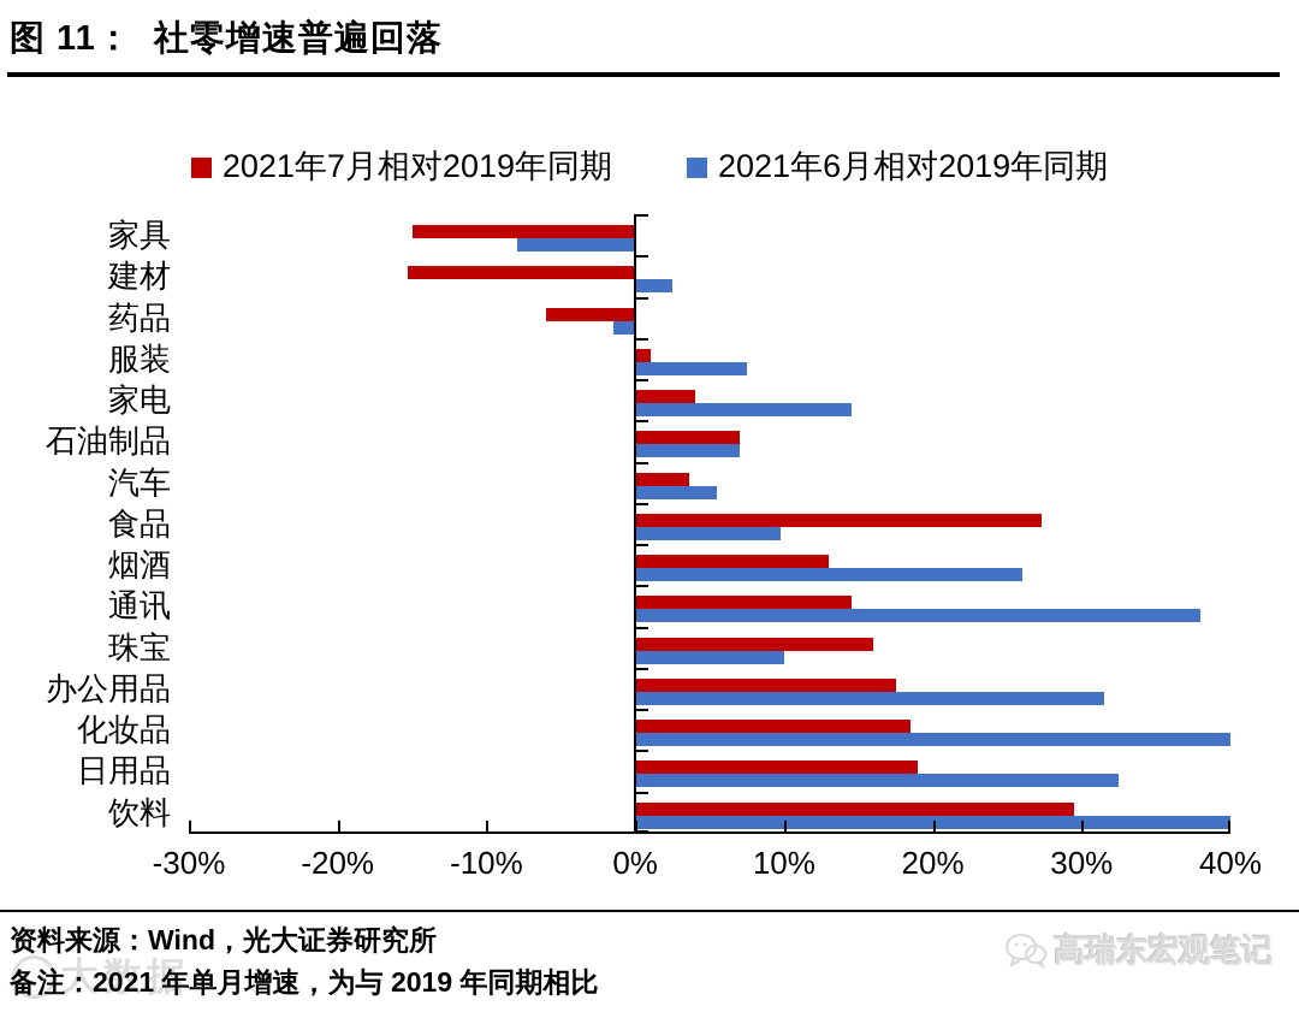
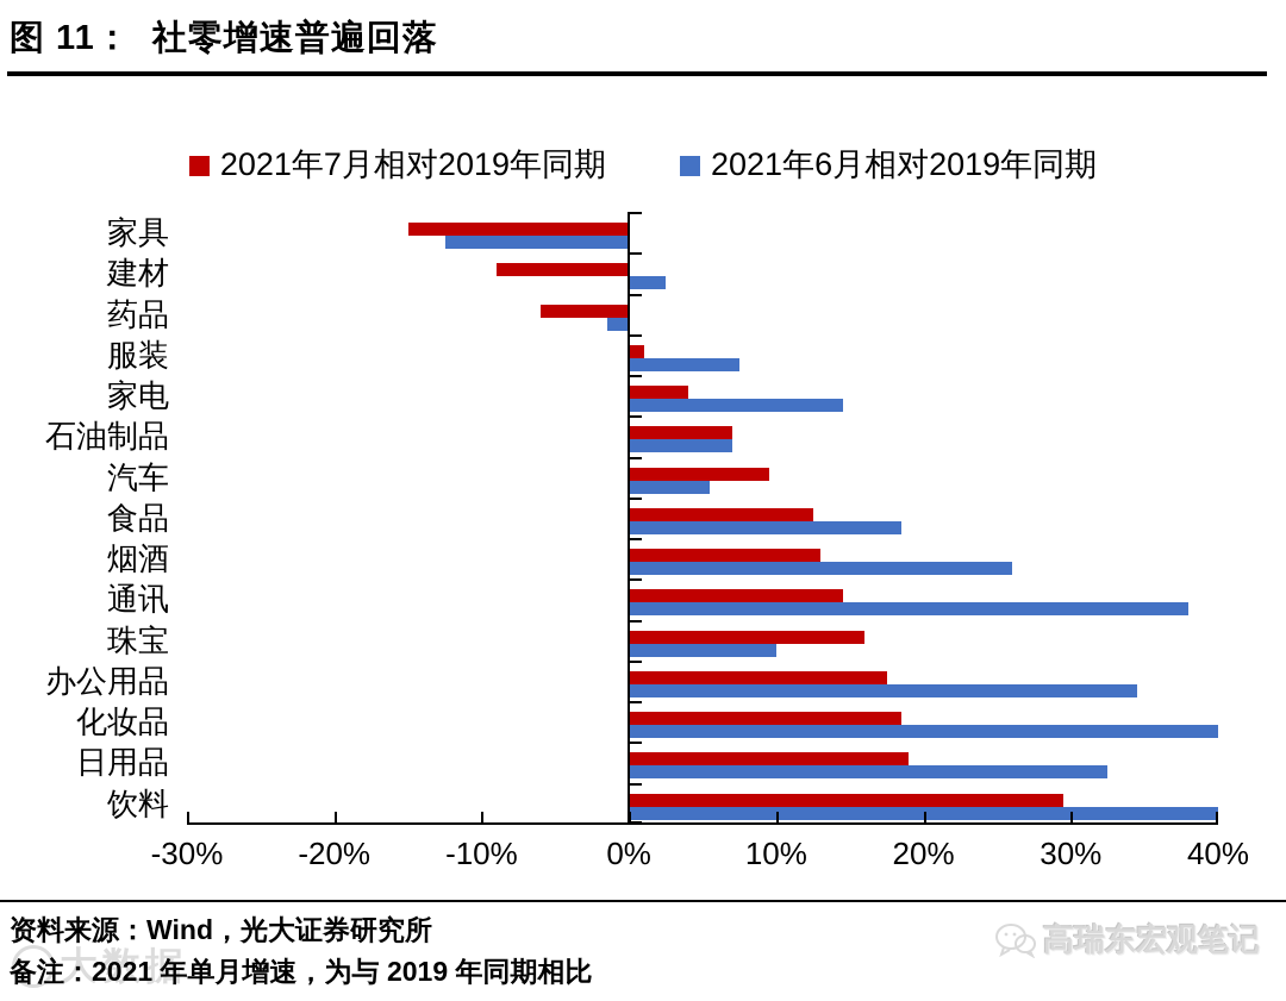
2021年6月相对2019年同期/家具: -7.9% -> -12.5%
2021年7月相对2019年同期/建材: -15.3% -> -9.0%
2021年7月相对2019年同期/汽车: 3.6% -> 9.5%
2021年7月相对2019年同期/食品: 27.3% -> 12.5%
2021年6月相对2019年同期/食品: 9.8% -> 18.5%
2021年6月相对2019年同期/办公用品: 31.5% -> 34.5%
